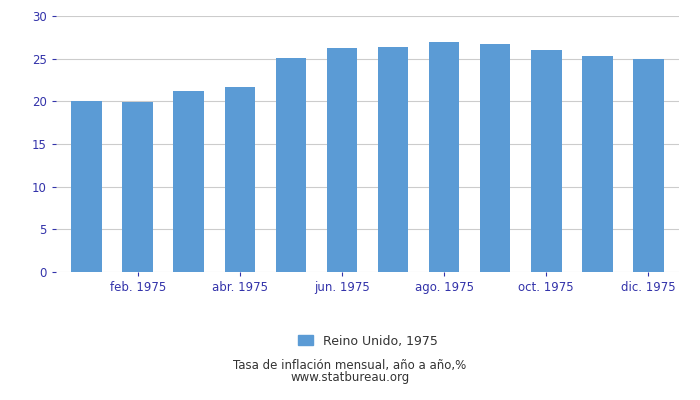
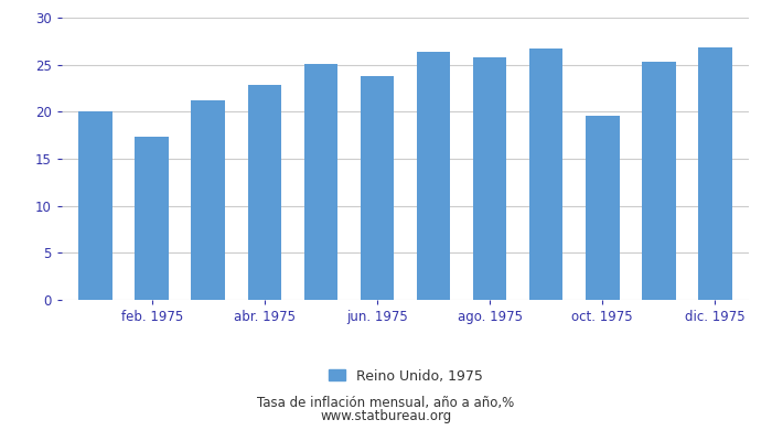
feb. 1975: 19.9 -> 17.4
abr. 1975: 21.7 -> 22.8
jun. 1975: 26.2 -> 23.8
ago. 1975: 27.0 -> 25.8
oct. 1975: 26.0 -> 19.6
dic. 1975: 25.0 -> 26.8
